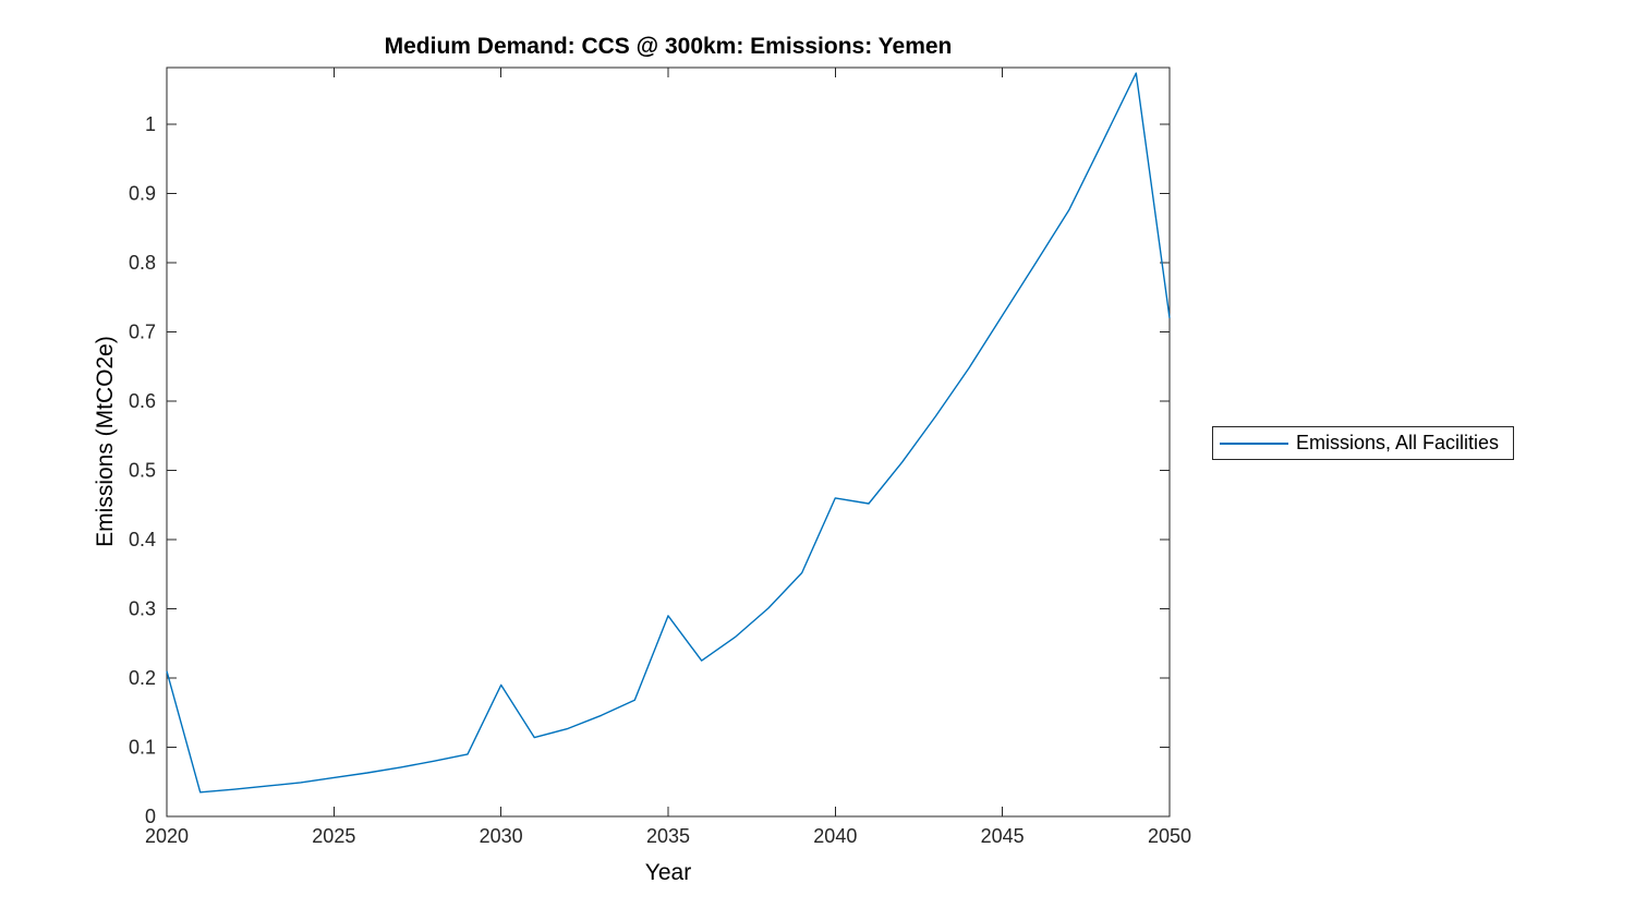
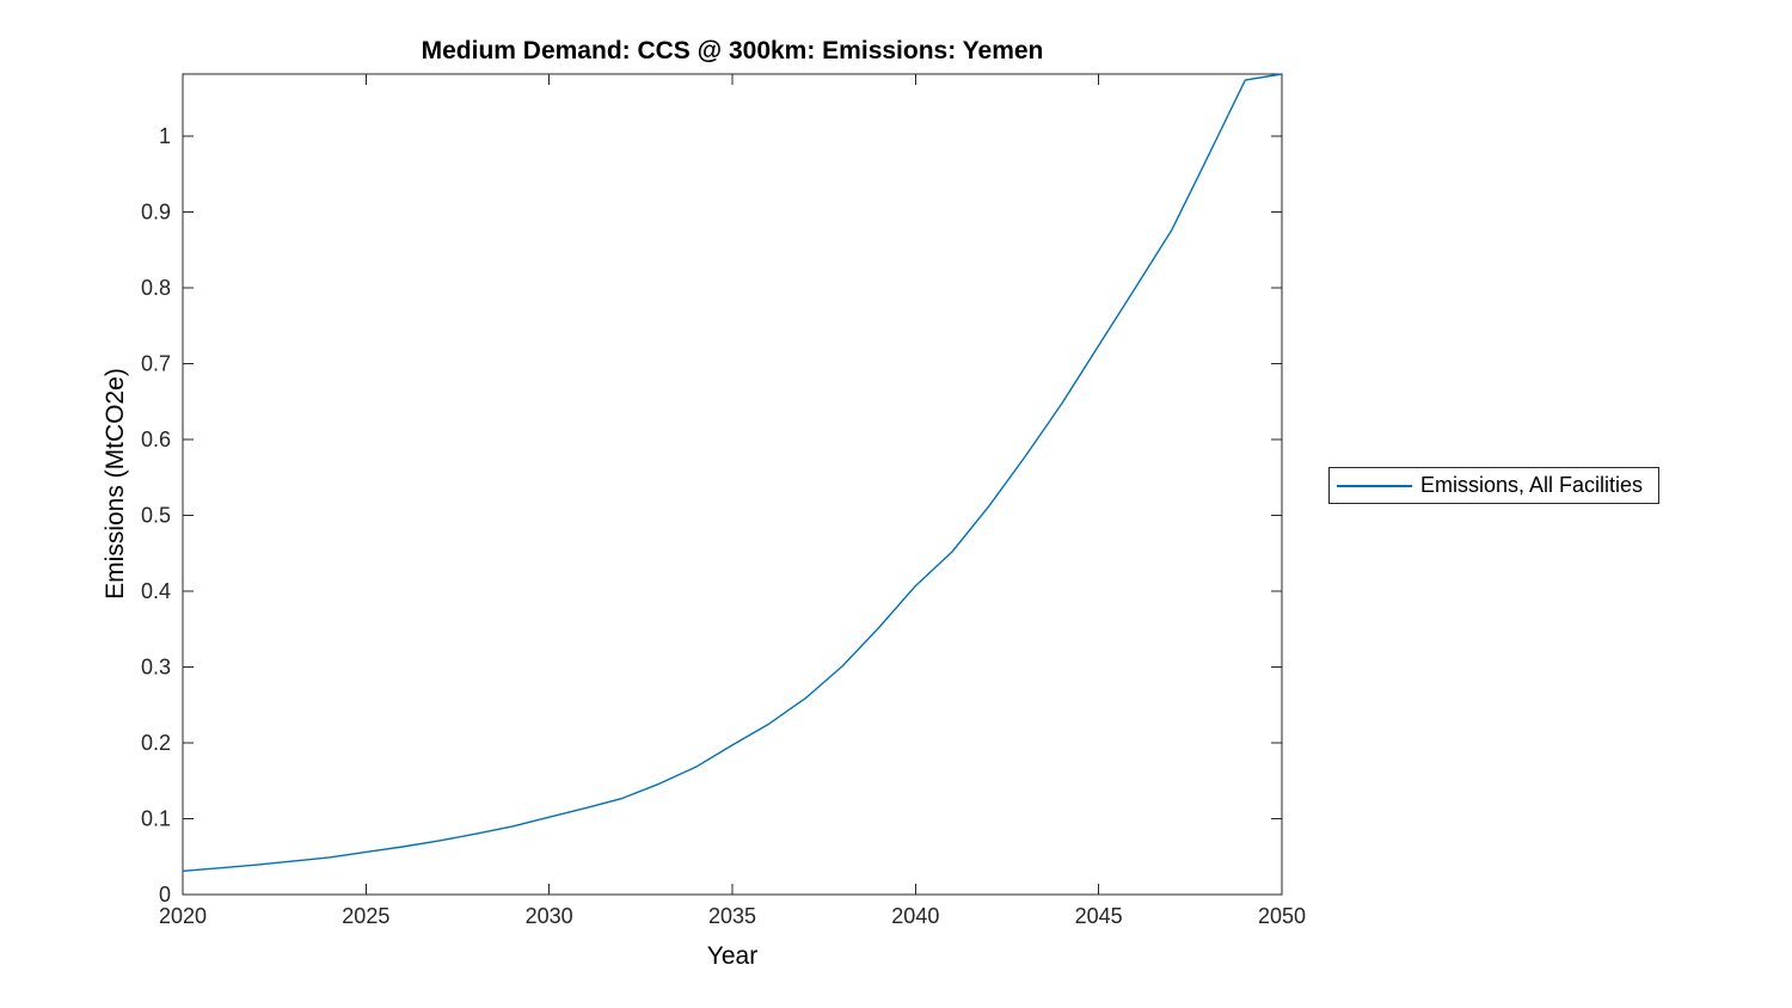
2020: 0.21 -> 0.03
2030: 0.19 -> 0.10
2035: 0.29 -> 0.20
2040: 0.46 -> 0.41
2050: 0.72 -> 1.08
